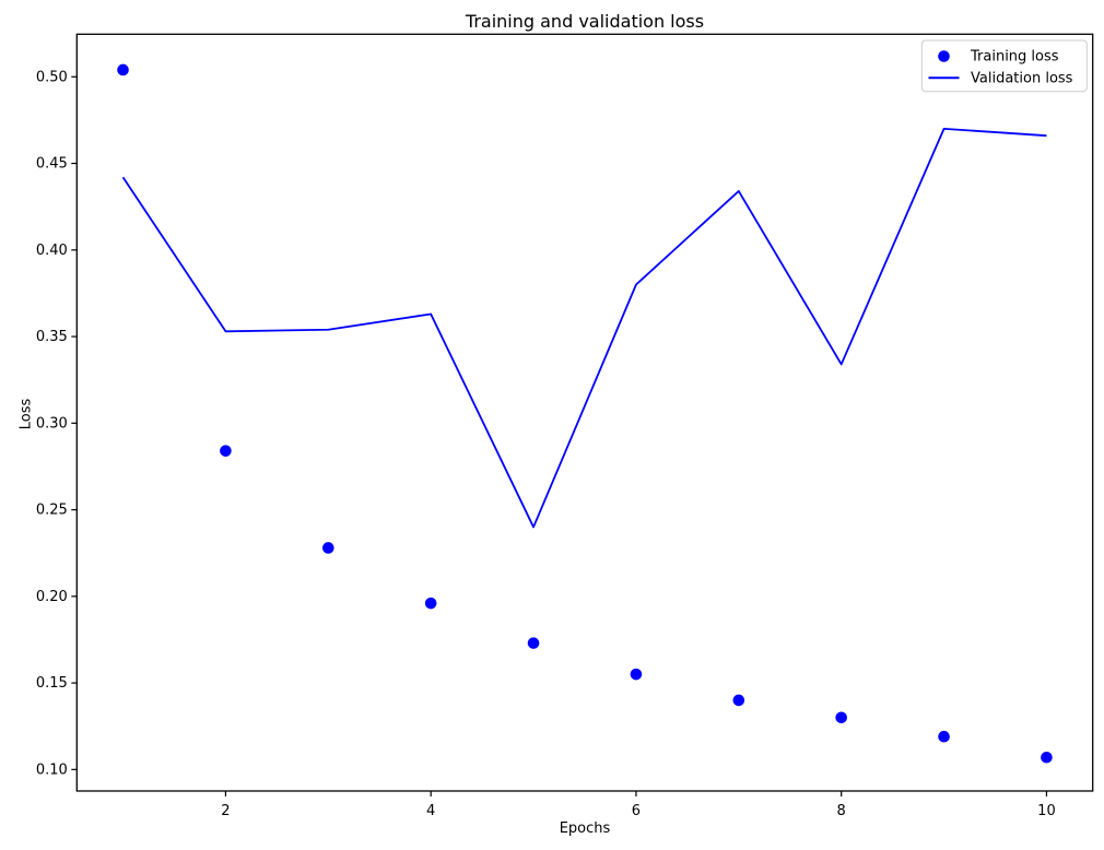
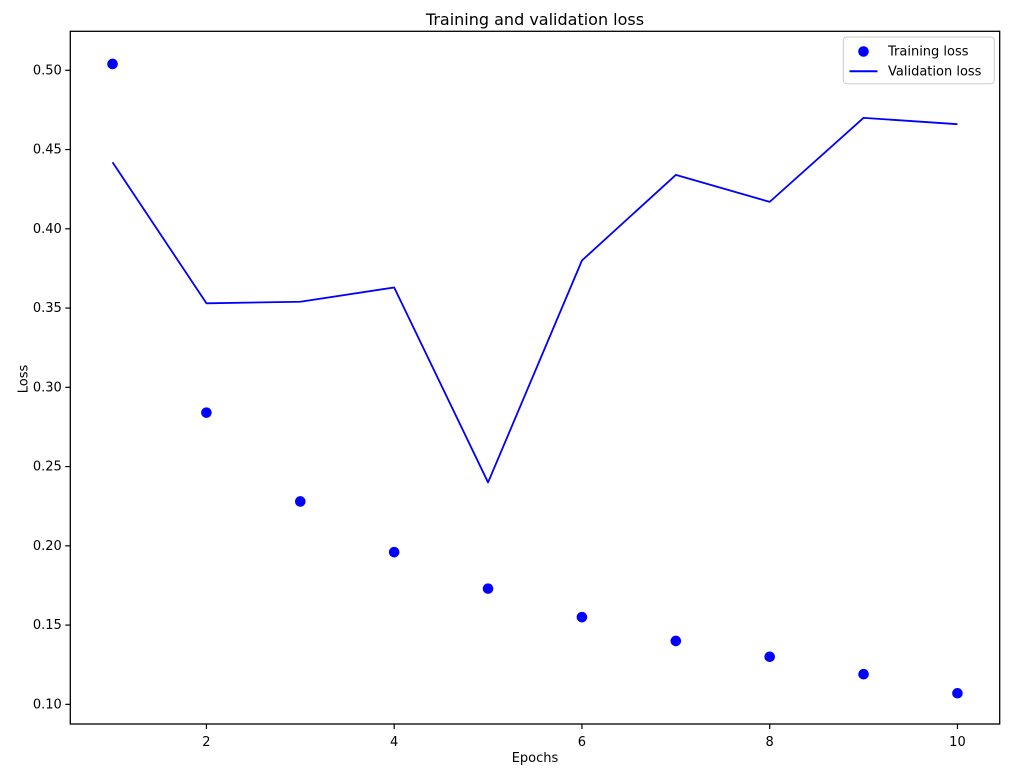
Validation loss/8: 0.334 -> 0.417
